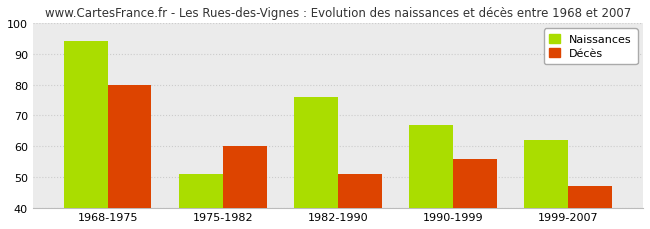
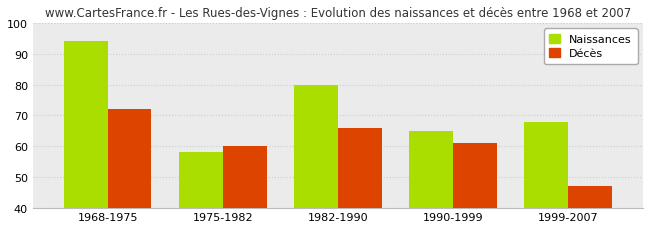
Décès/1968-1975: 80 -> 72
Naissances/1975-1982: 51 -> 58
Naissances/1982-1990: 76 -> 80
Décès/1982-1990: 51 -> 66
Naissances/1990-1999: 67 -> 65
Décès/1990-1999: 56 -> 61
Naissances/1999-2007: 62 -> 68
